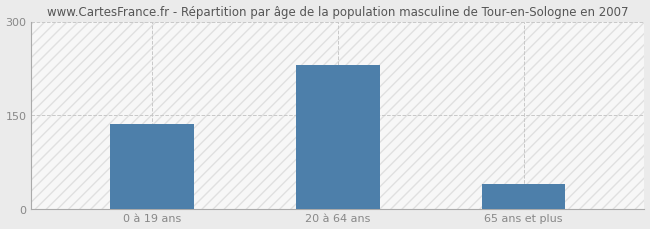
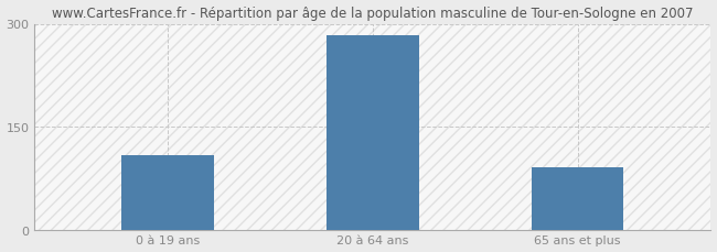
0 à 19 ans: 136 -> 108
20 à 64 ans: 230 -> 283
65 ans et plus: 40 -> 90
